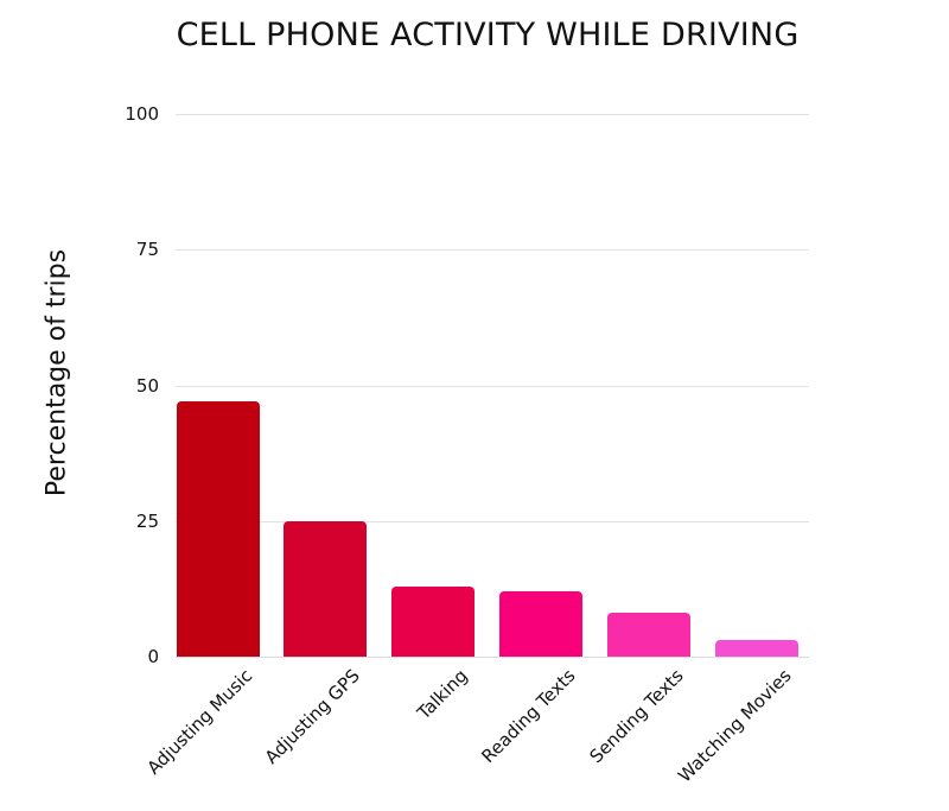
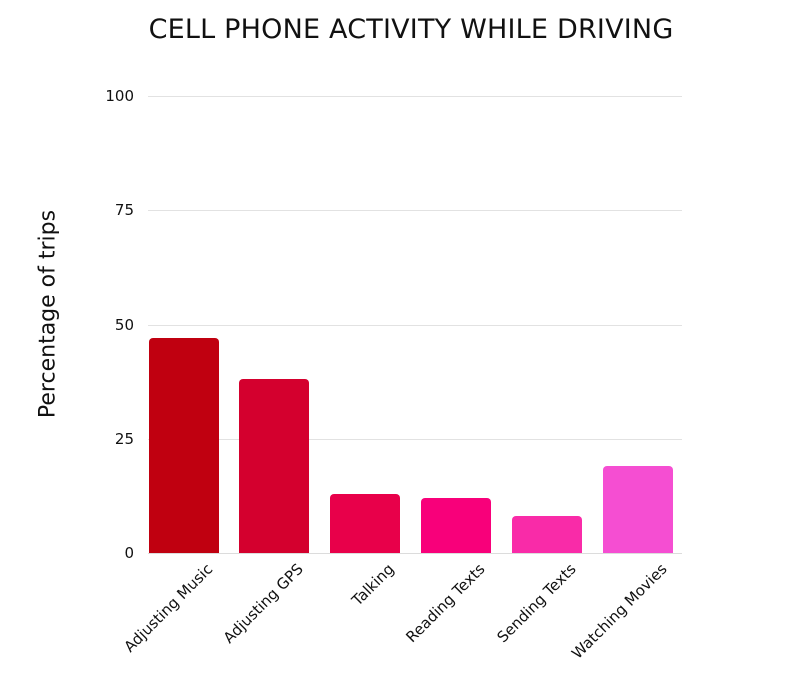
Adjusting GPS: 25 -> 38
Watching Movies: 3 -> 19
